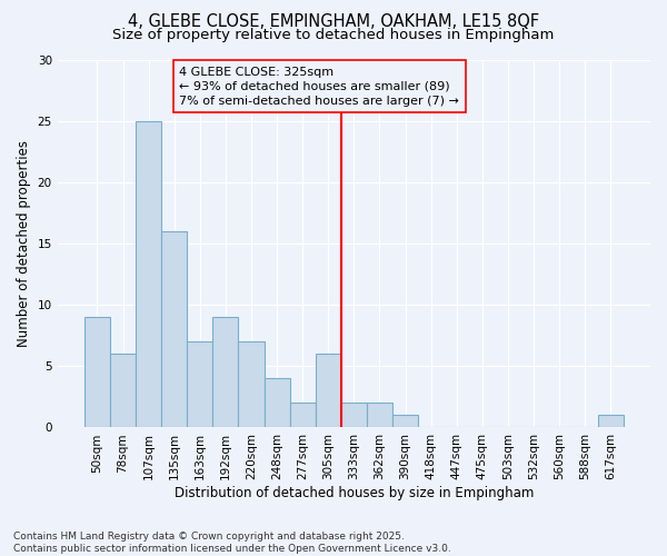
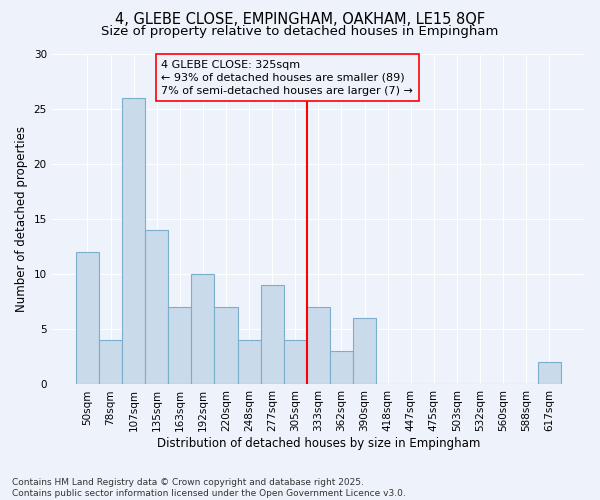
50sqm: 9 -> 12
78sqm: 6 -> 4
107sqm: 25 -> 26
135sqm: 16 -> 14
192sqm: 9 -> 10
277sqm: 2 -> 9
305sqm: 6 -> 4
333sqm: 2 -> 7
362sqm: 2 -> 3
390sqm: 1 -> 6
617sqm: 1 -> 2
